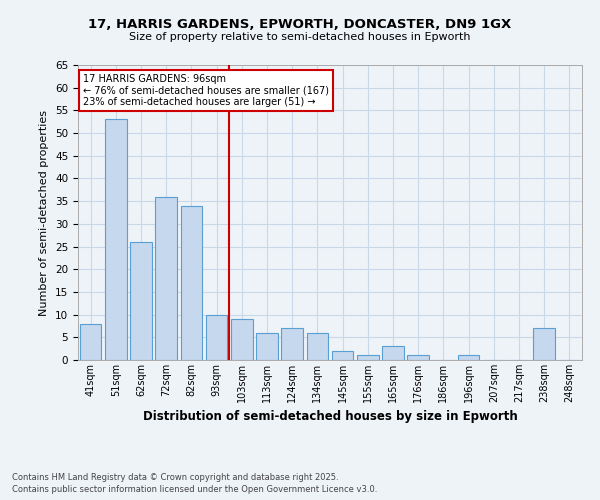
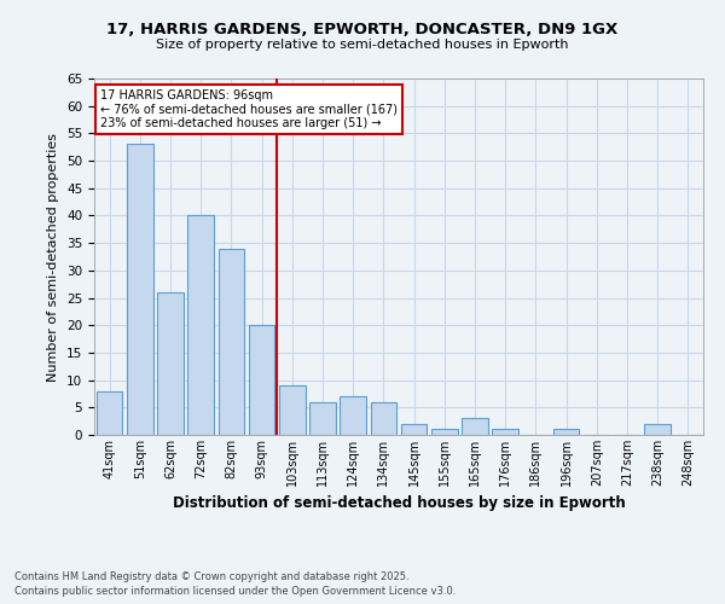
72sqm: 36 -> 40
93sqm: 10 -> 20
238sqm: 7 -> 2
